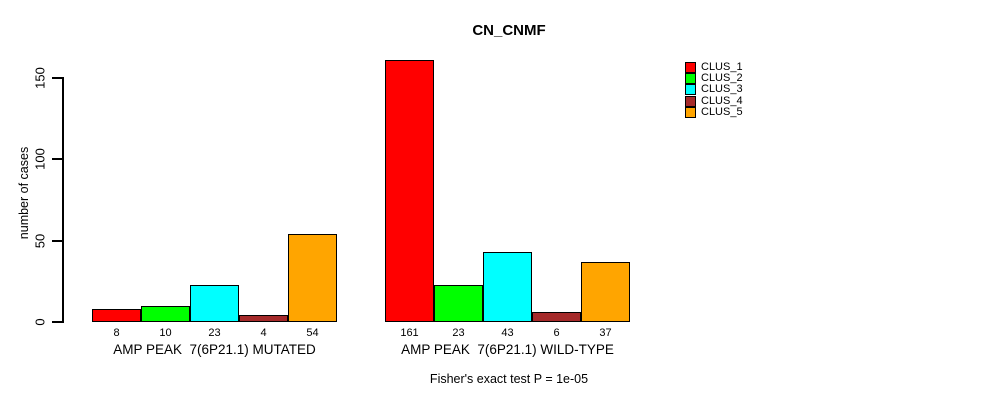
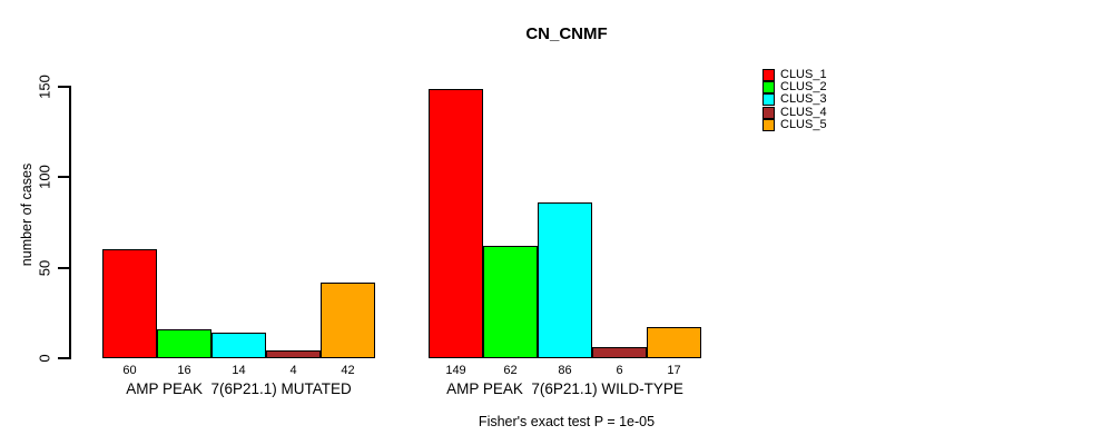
CLUS_1/AMP PEAK 7(6P21.1) MUTATED: 8 -> 60
CLUS_2/AMP PEAK 7(6P21.1) MUTATED: 10 -> 16
CLUS_3/AMP PEAK 7(6P21.1) MUTATED: 23 -> 14
CLUS_5/AMP PEAK 7(6P21.1) MUTATED: 54 -> 42
CLUS_1/AMP PEAK 7(6P21.1) WILD-TYPE: 161 -> 149
CLUS_2/AMP PEAK 7(6P21.1) WILD-TYPE: 23 -> 62
CLUS_3/AMP PEAK 7(6P21.1) WILD-TYPE: 43 -> 86
CLUS_5/AMP PEAK 7(6P21.1) WILD-TYPE: 37 -> 17
